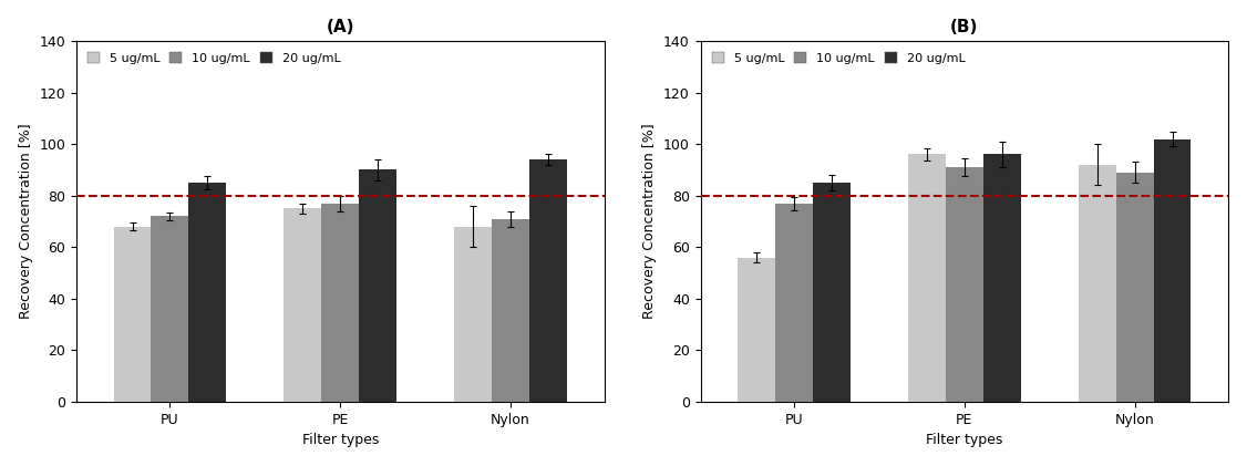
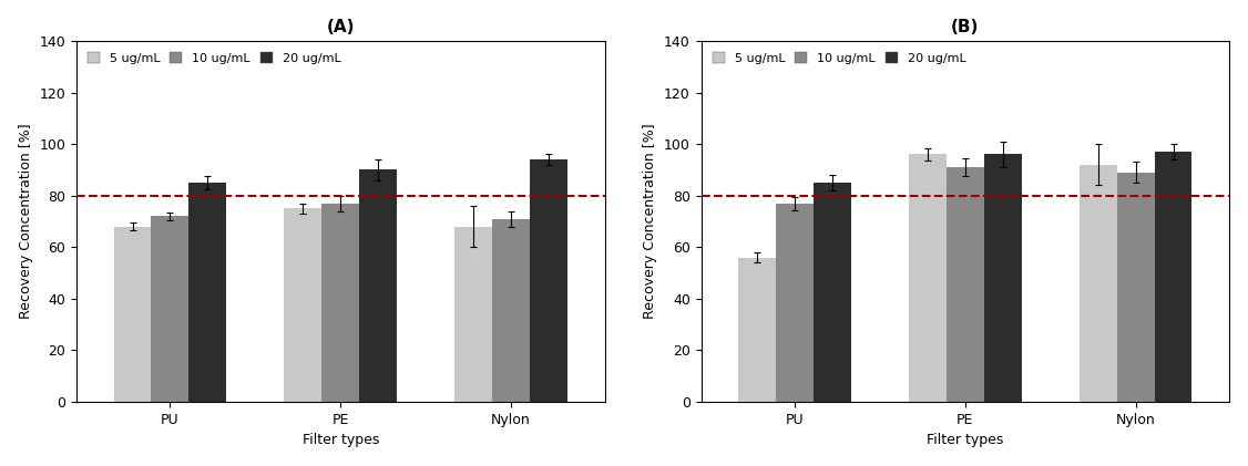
(B)/20 ug/mL/Nylon: 102 -> 97
